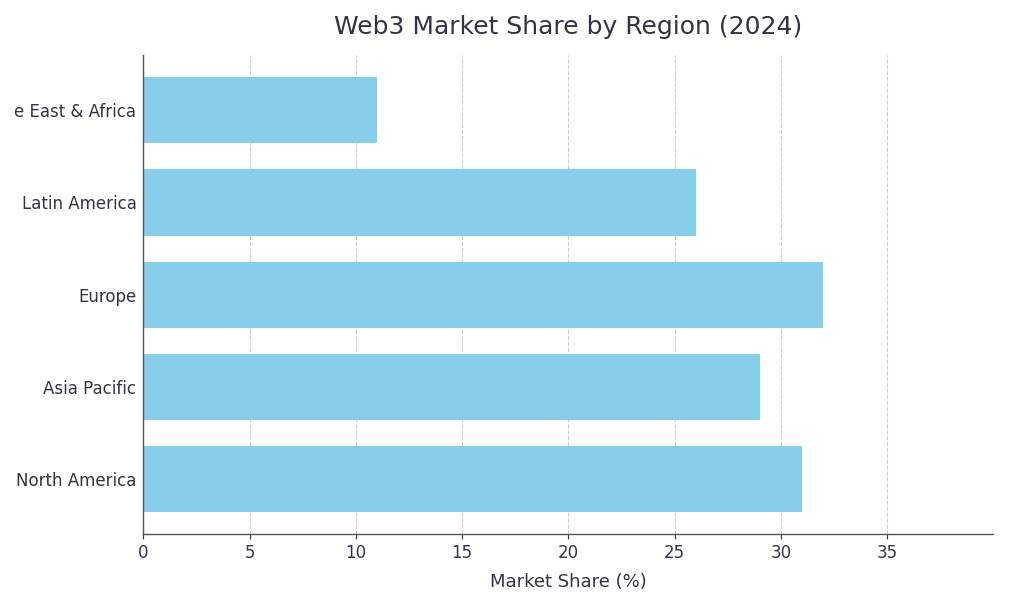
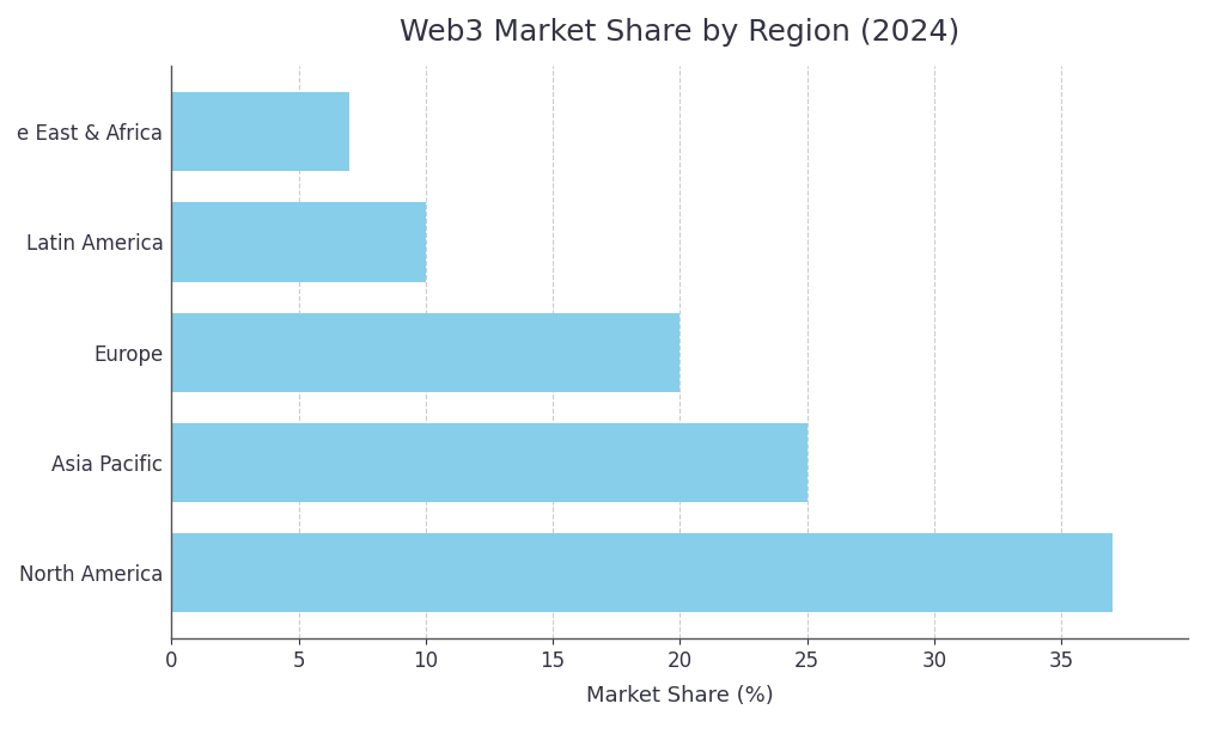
e East & Africa: 11 -> 7
Latin America: 26 -> 10
Europe: 32 -> 20
Asia Pacific: 29 -> 25
North America: 31 -> 37
